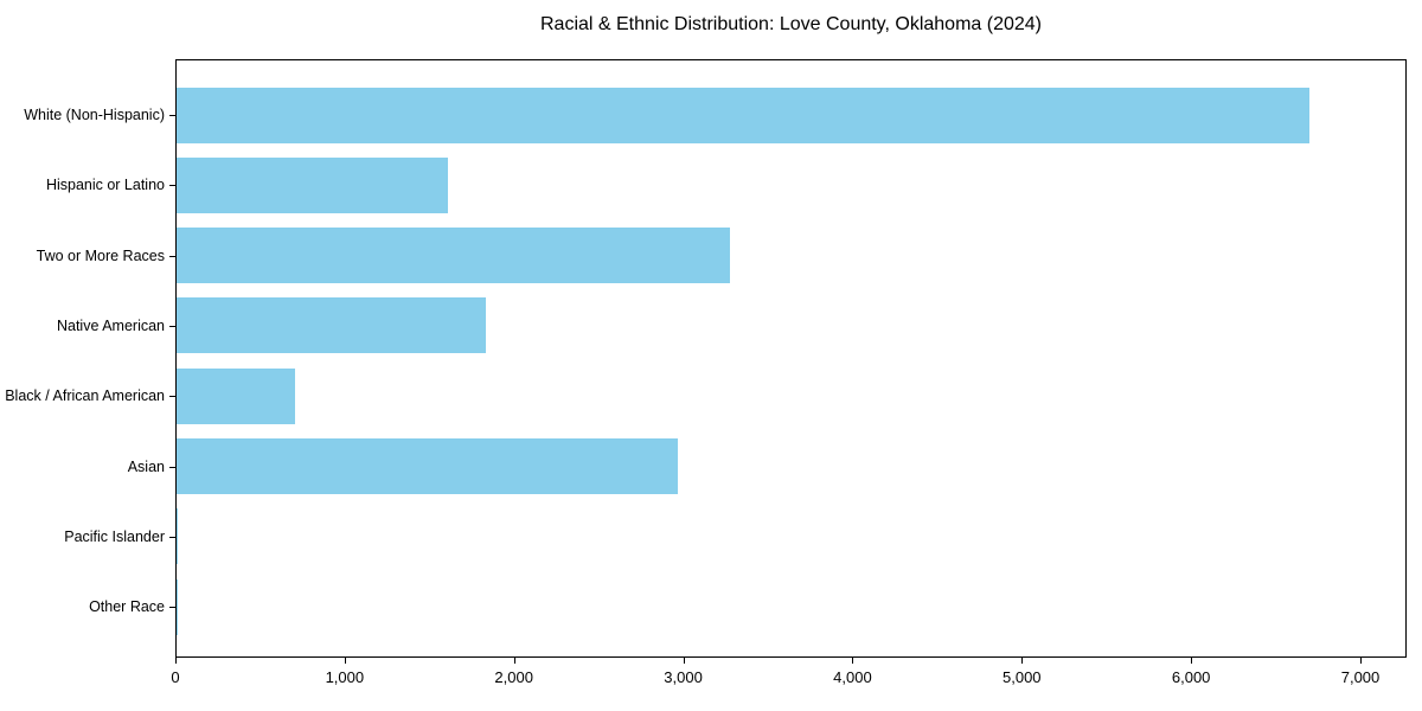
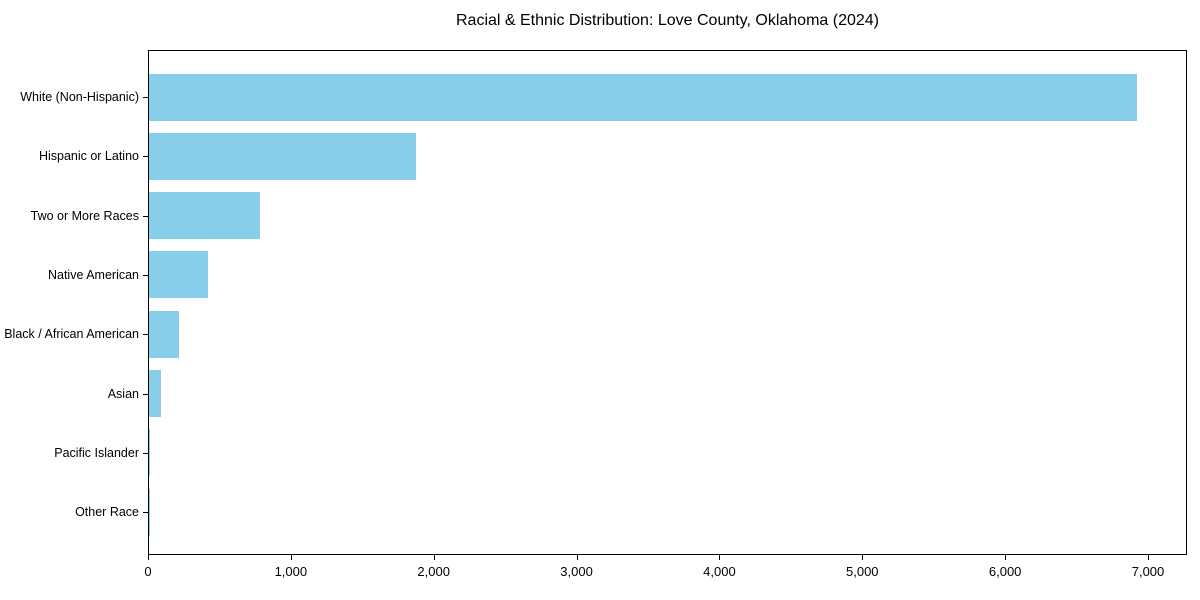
White (Non-Hispanic): 6690 -> 6920
Hispanic or Latino: 1600 -> 1870
Two or More Races: 3270 -> 780
Native American: 1830 -> 410
Black / African American: 700 -> 210
Asian: 2960 -> 90
